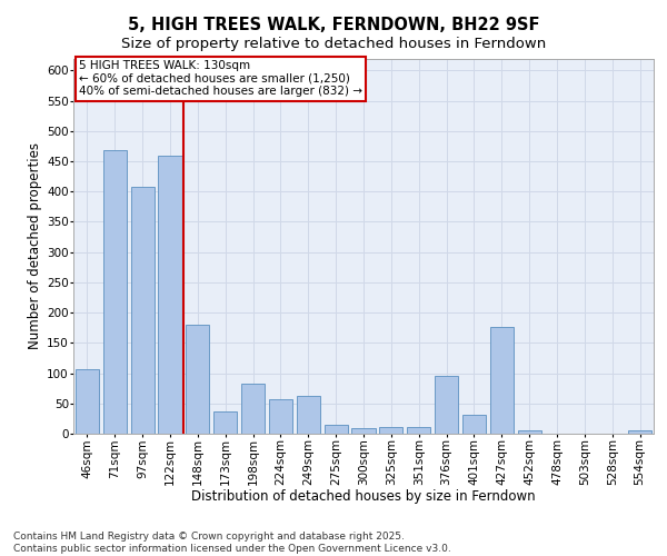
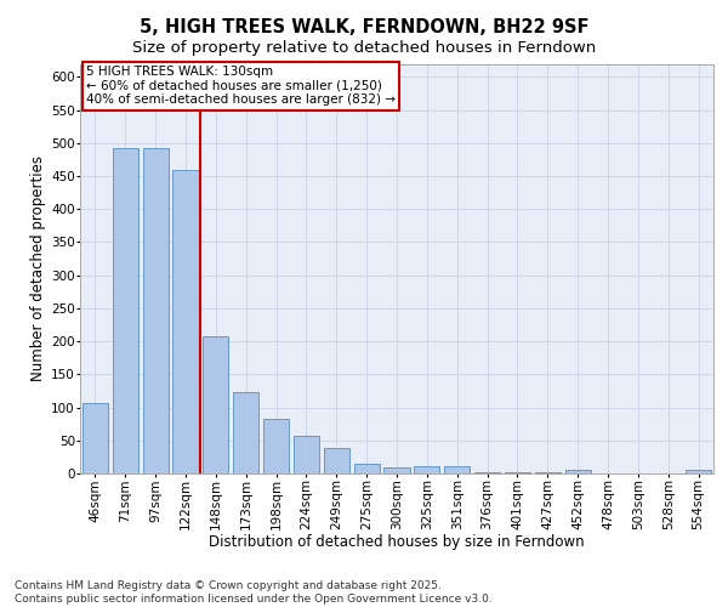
71sqm: 468 -> 492
97sqm: 408 -> 492
148sqm: 180 -> 207
173sqm: 36 -> 124
249sqm: 62 -> 38
376sqm: 96 -> 2
401sqm: 32 -> 1
427sqm: 176 -> 1
